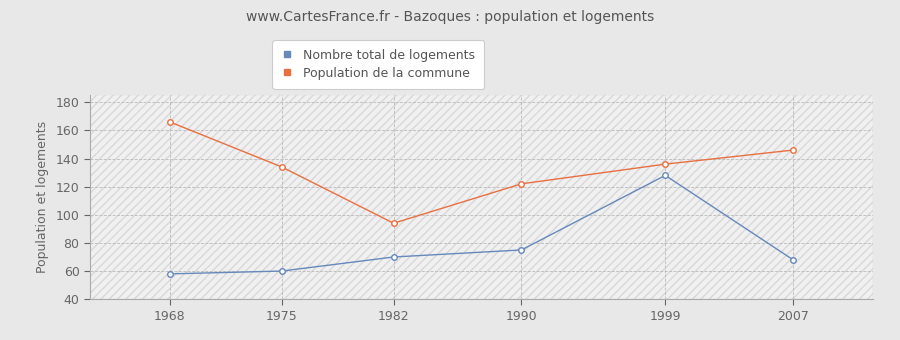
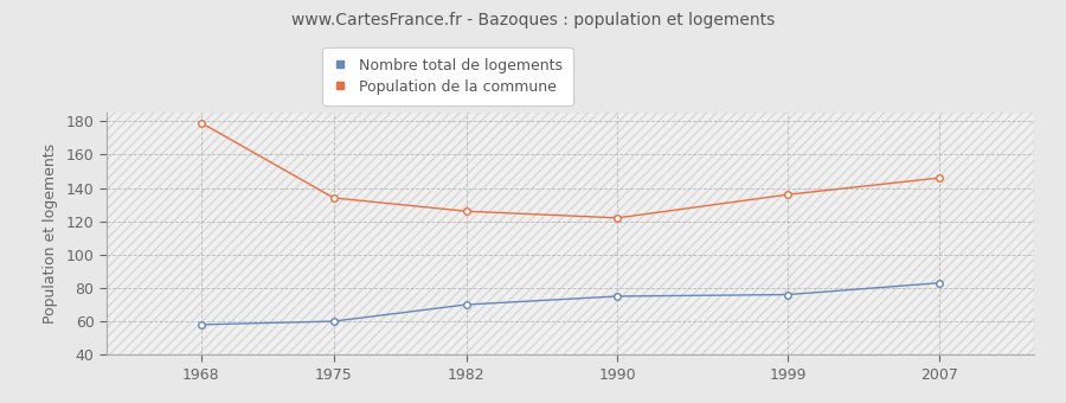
Population de la commune/1968: 166 -> 179
Population de la commune/1982: 94 -> 126
Nombre total de logements/1999: 128 -> 76
Nombre total de logements/2007: 68 -> 83
